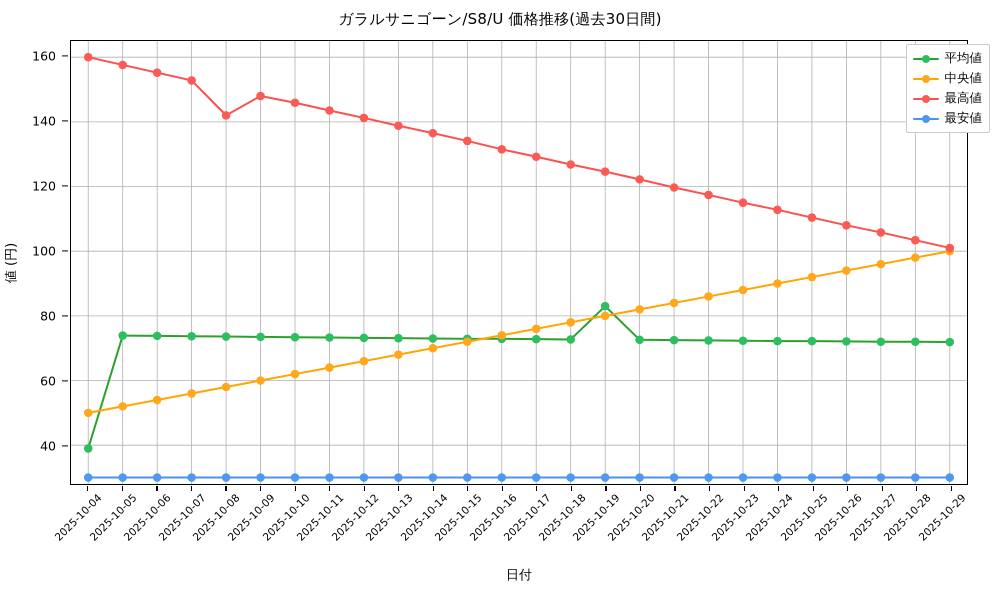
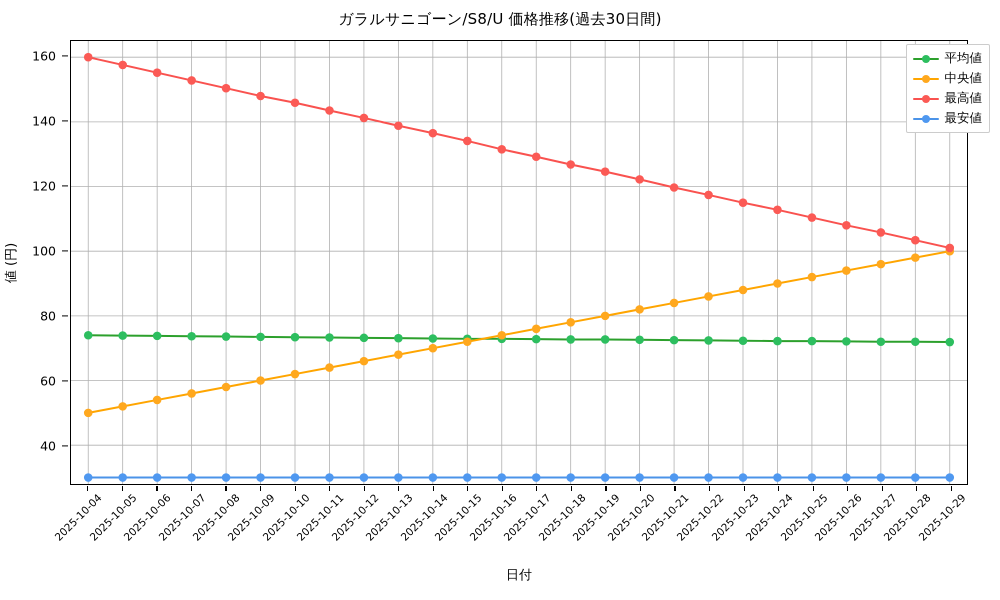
平均値/2025-10-04: 39 -> 74
最高値/2025-10-08: 142 -> 150
平均値/2025-10-19: 83 -> 73
